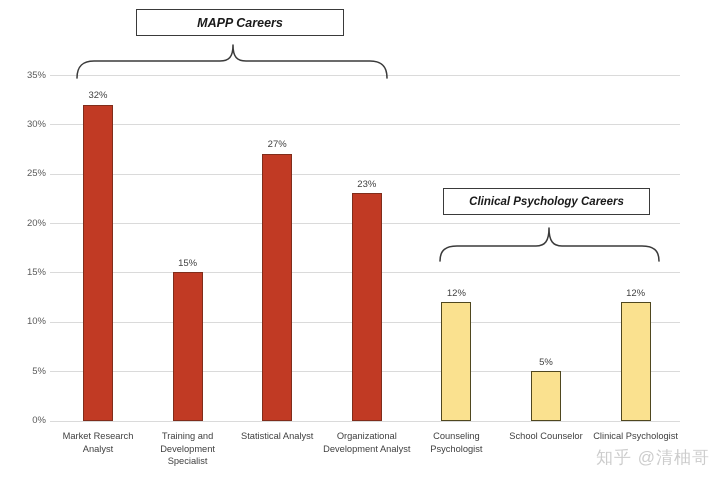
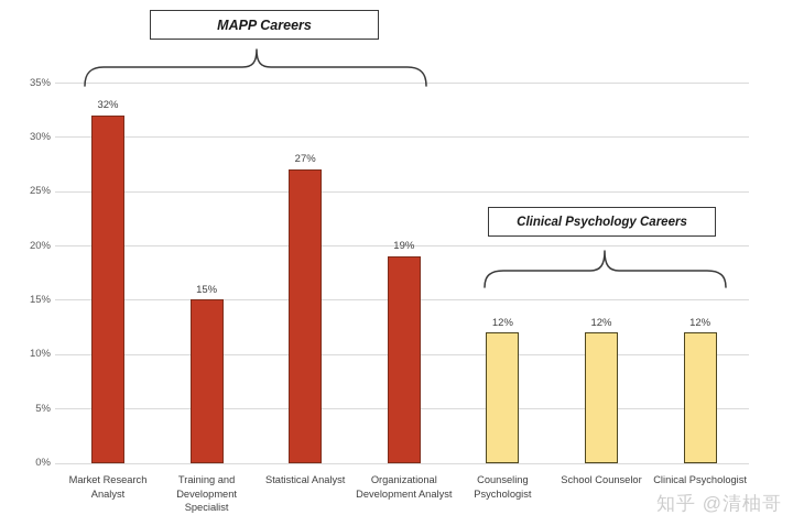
Organizational Development Analyst: 23% -> 19%
School Counselor: 5% -> 12%
